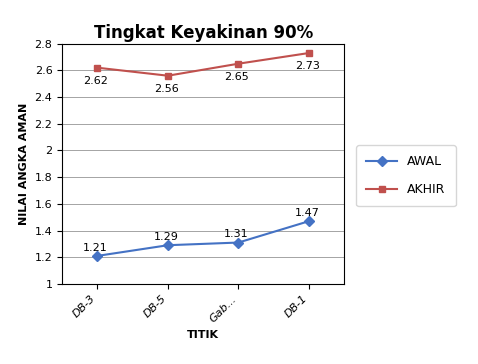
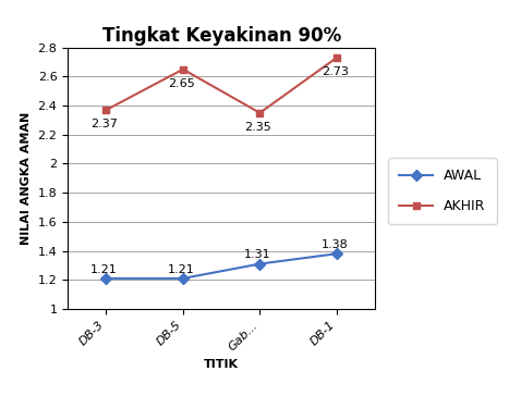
AKHIR/DB-3: 2.62 -> 2.37
AWAL/DB-5: 1.29 -> 1.21
AKHIR/DB-5: 2.56 -> 2.65
AKHIR/Gab...: 2.65 -> 2.35
AWAL/DB-1: 1.47 -> 1.38
